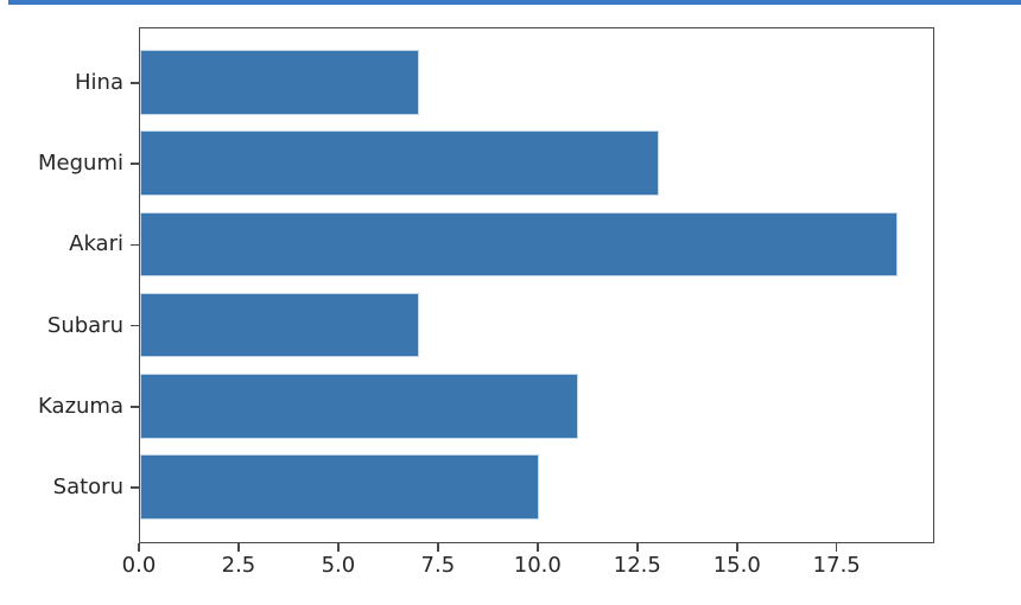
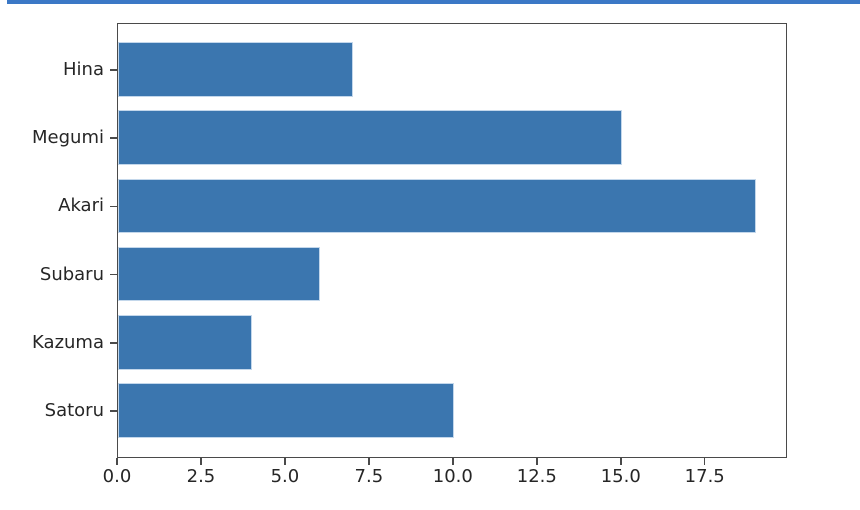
Megumi: 13 -> 15
Subaru: 7 -> 6
Kazuma: 11 -> 4
